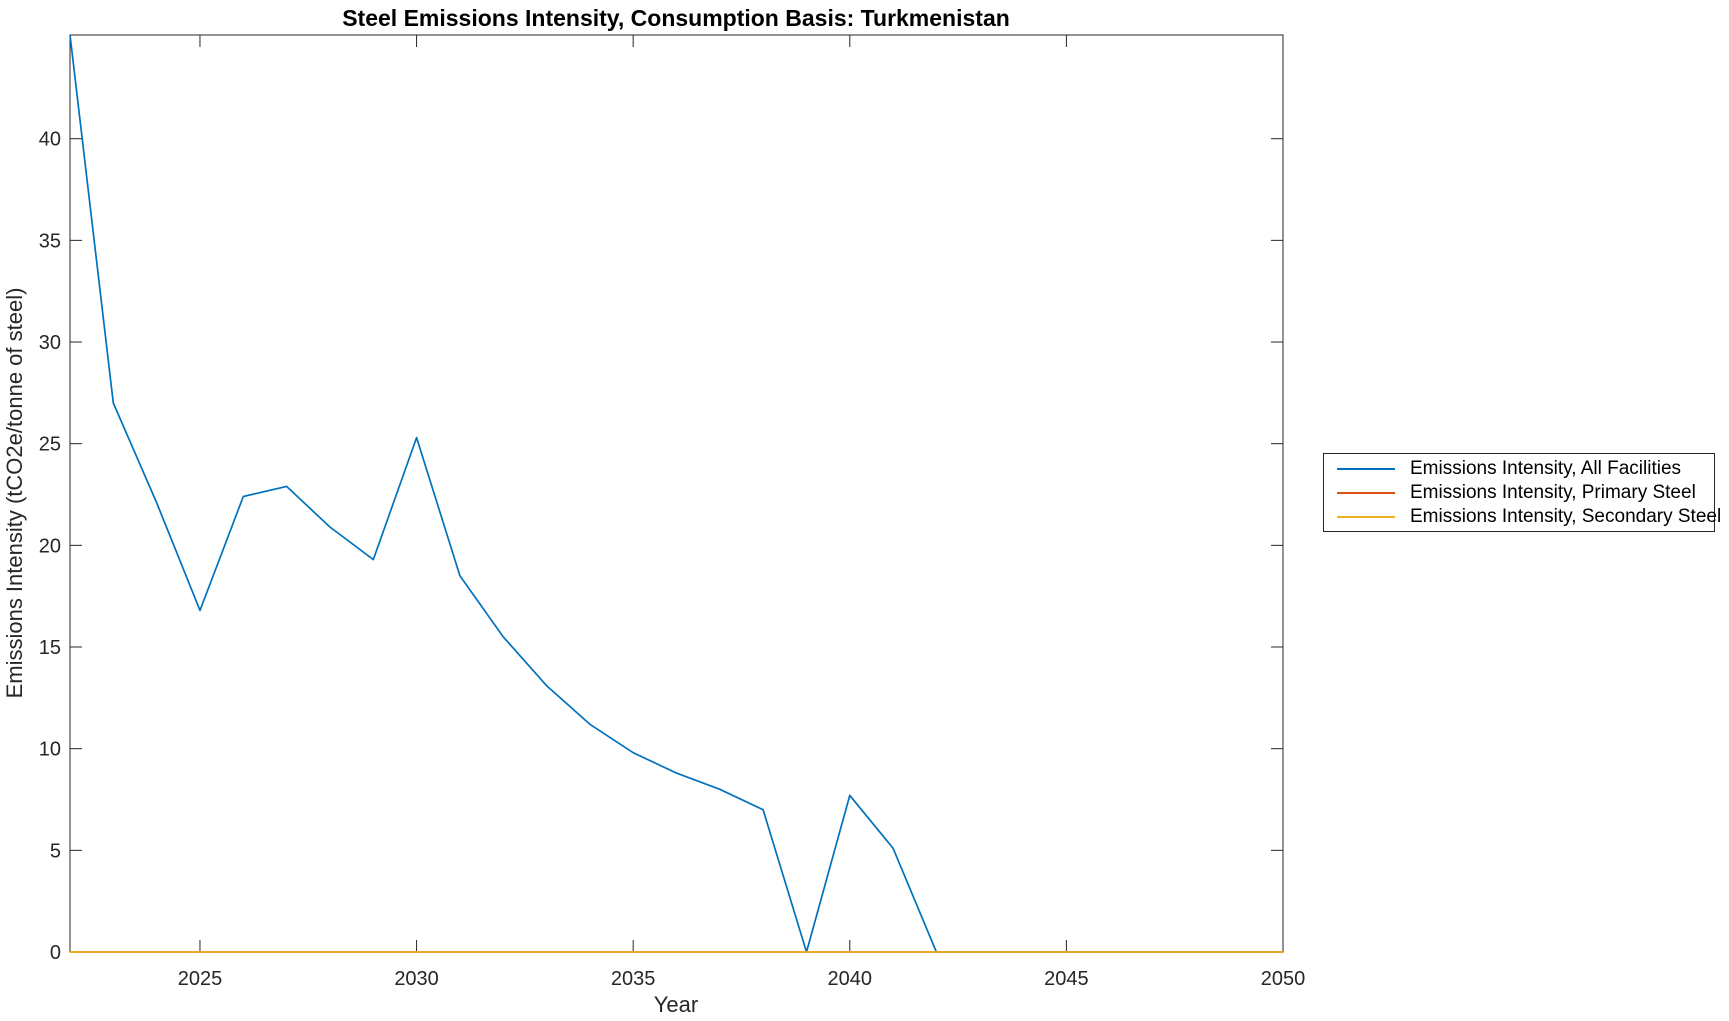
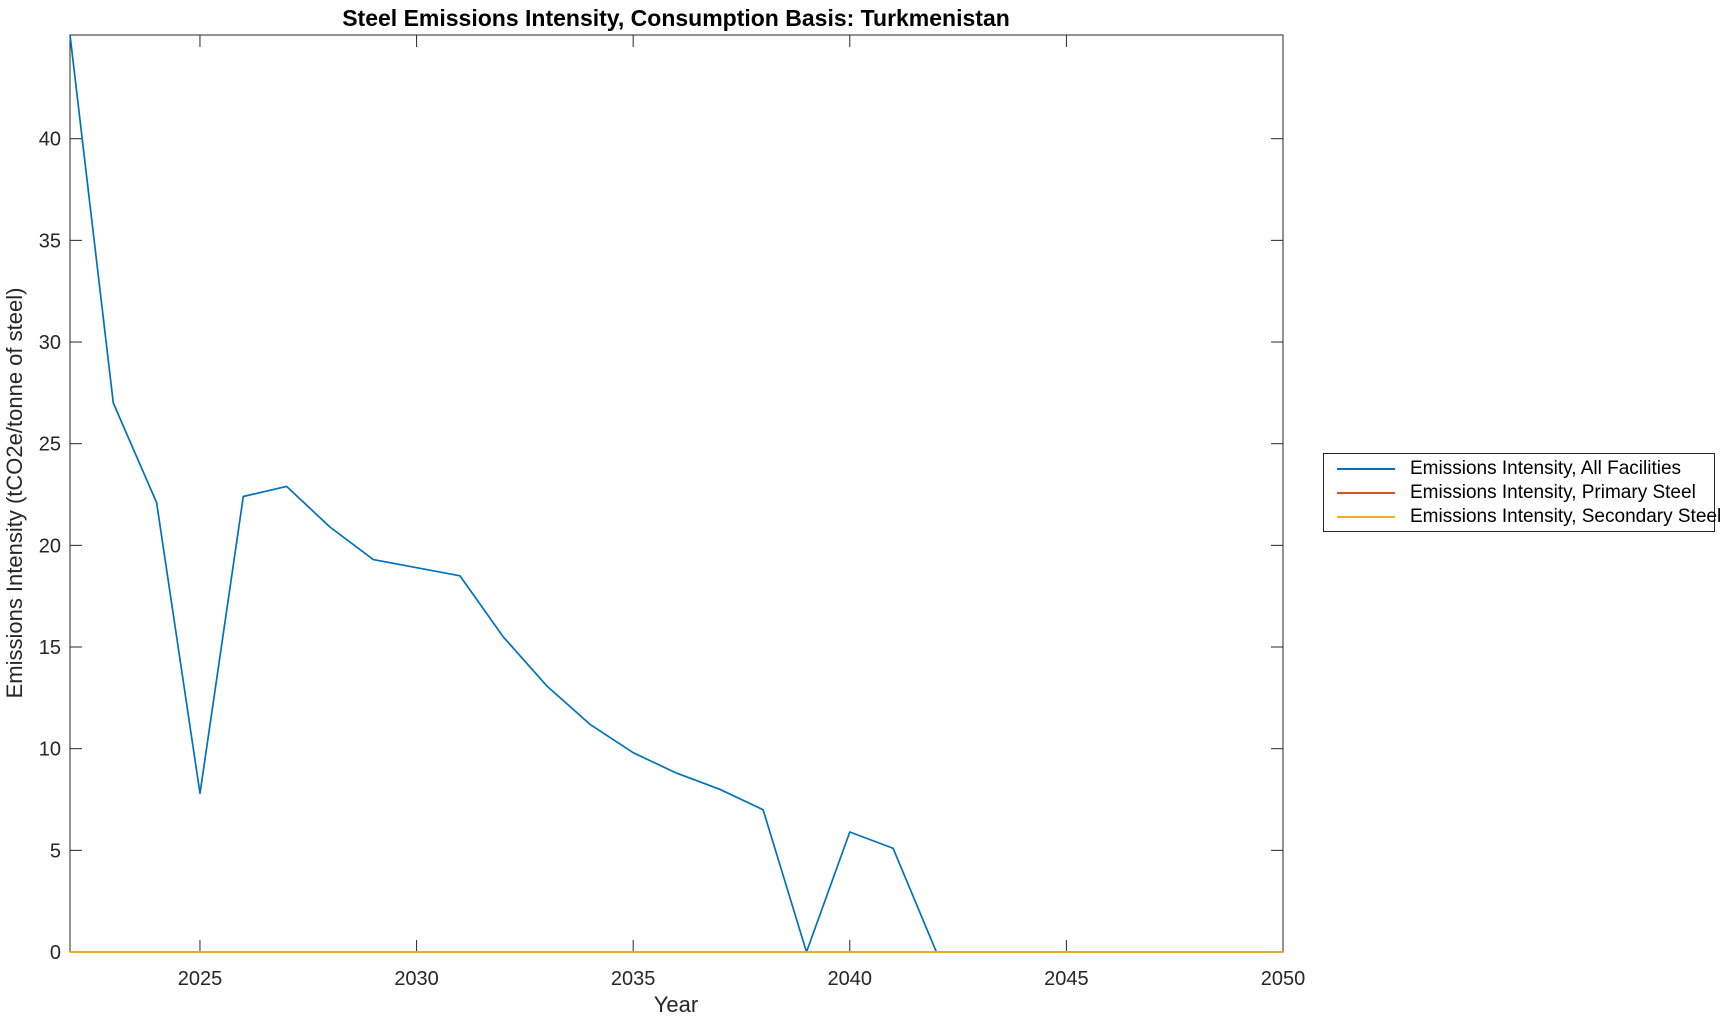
Emissions Intensity, All Facilities/2025: 16.8 -> 7.8
Emissions Intensity, All Facilities/2030: 25.3 -> 18.9
Emissions Intensity, All Facilities/2040: 7.7 -> 5.9
